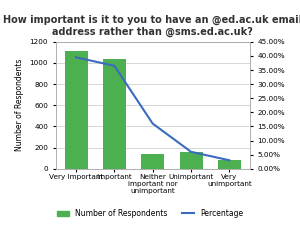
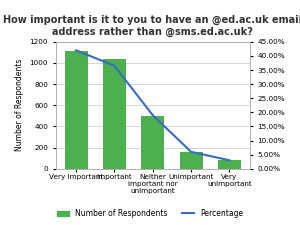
Percentage/Very Important: 39.5% -> 42.0%
Number of Respondents/Neither important nor unimportant: 140 -> 500
Percentage/Neither important nor unimportant: 16.0% -> 19.0%
